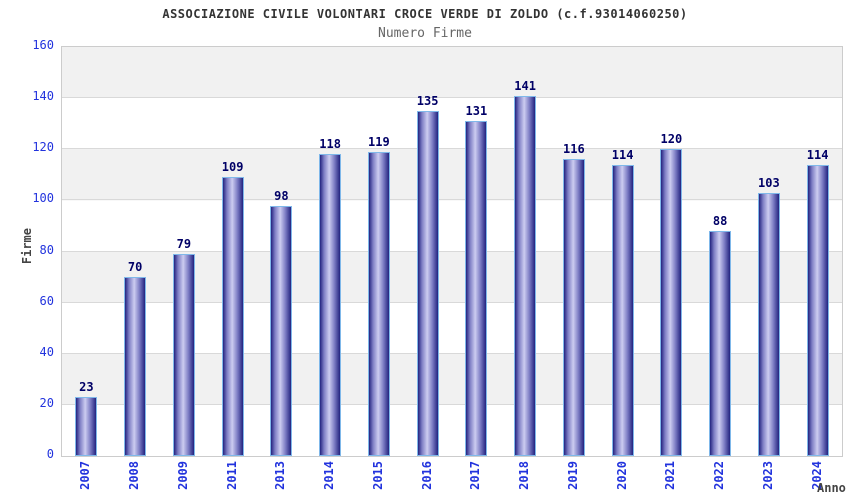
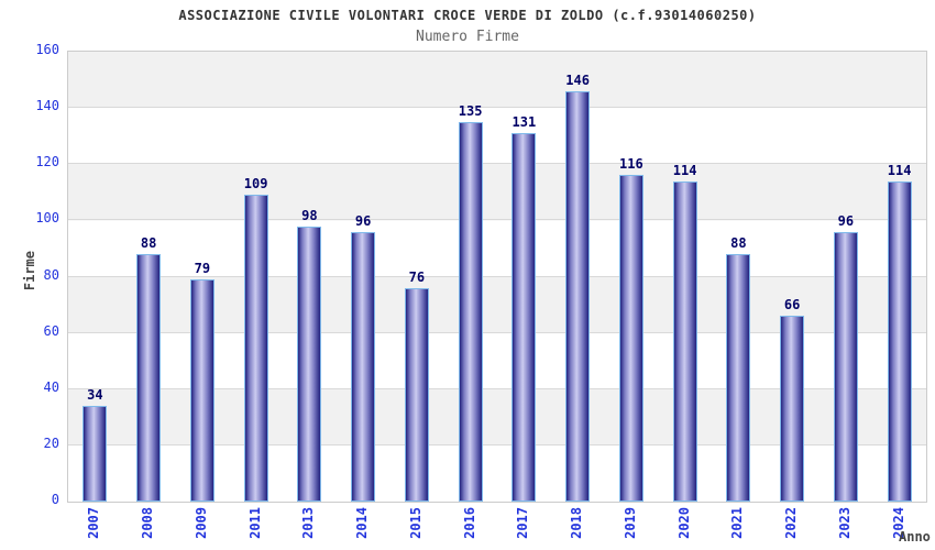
2007: 23 -> 34
2008: 70 -> 88
2014: 118 -> 96
2015: 119 -> 76
2018: 141 -> 146
2021: 120 -> 88
2022: 88 -> 66
2023: 103 -> 96
